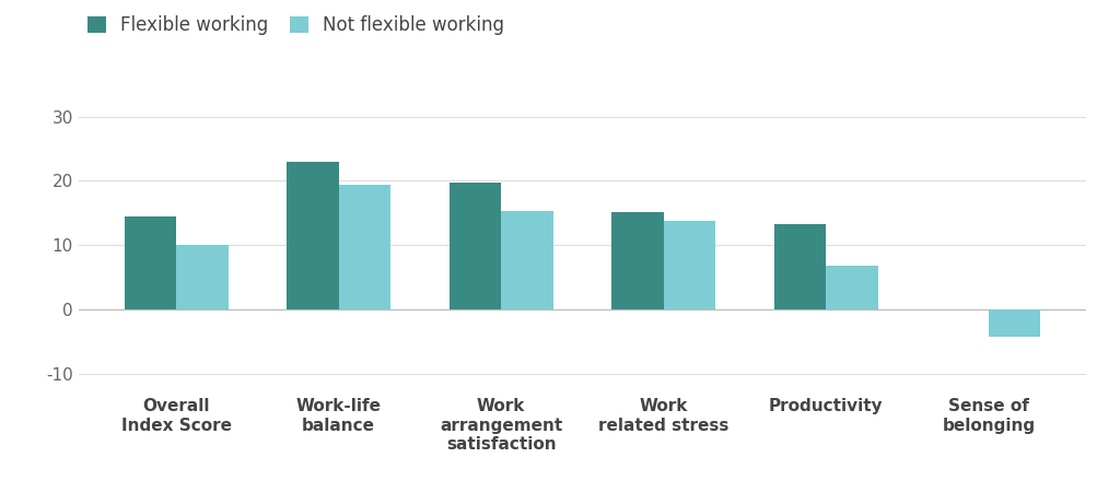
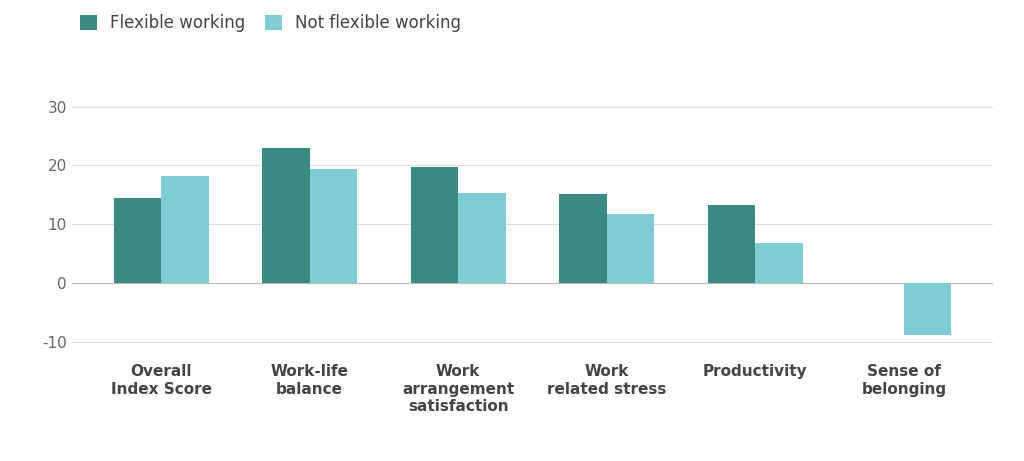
Not flexible working/Overall Index Score: 10.0 -> 18.2
Not flexible working/Work related stress: 13.7 -> 11.8
Not flexible working/Sense of belonging: -4.2 -> -8.8
